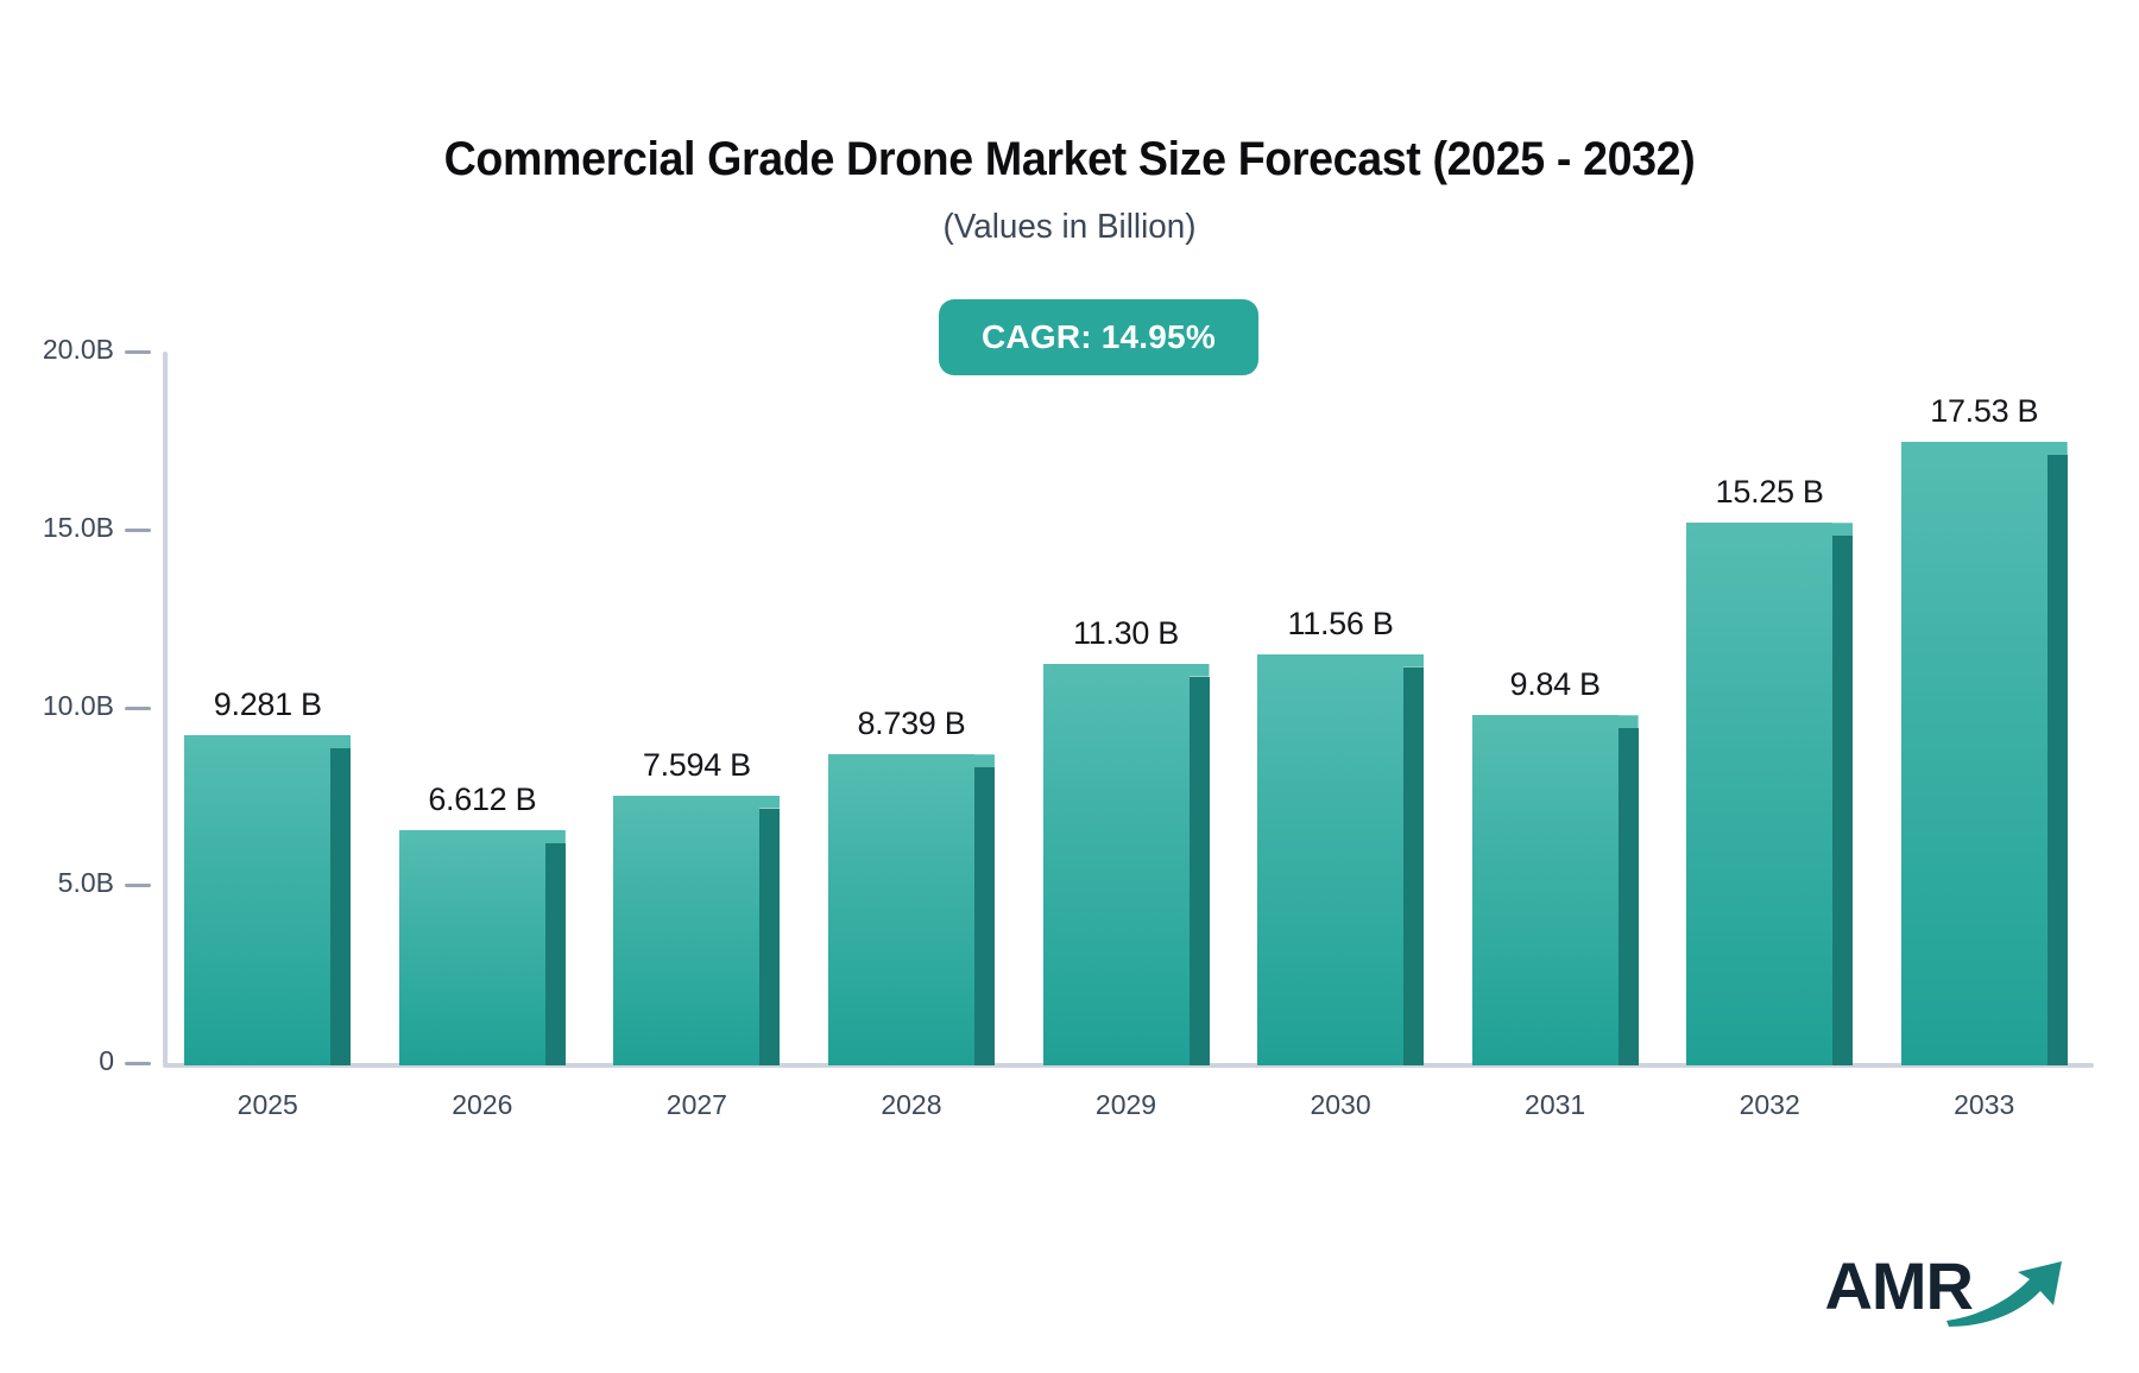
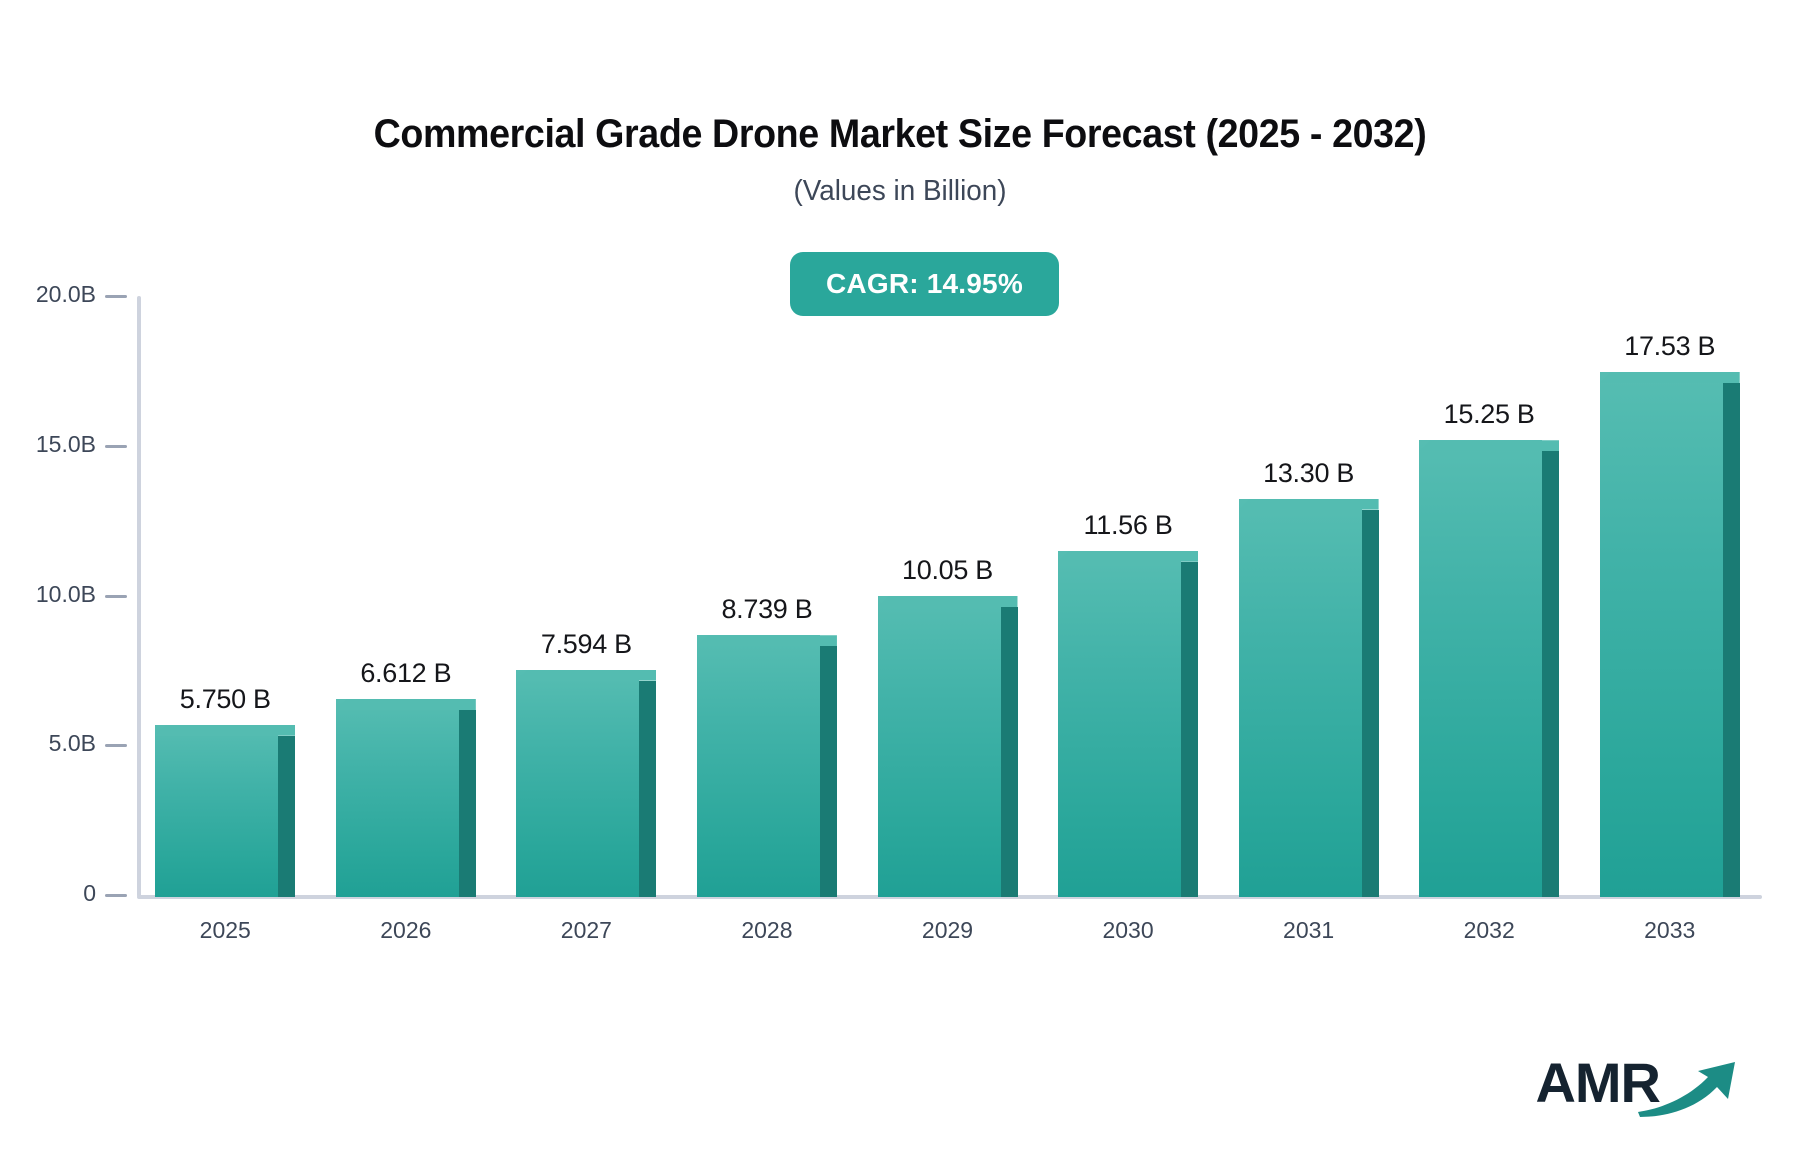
2025: 9.281 -> 5.750
2029: 11.30 -> 10.05
2031: 9.84 -> 13.30
